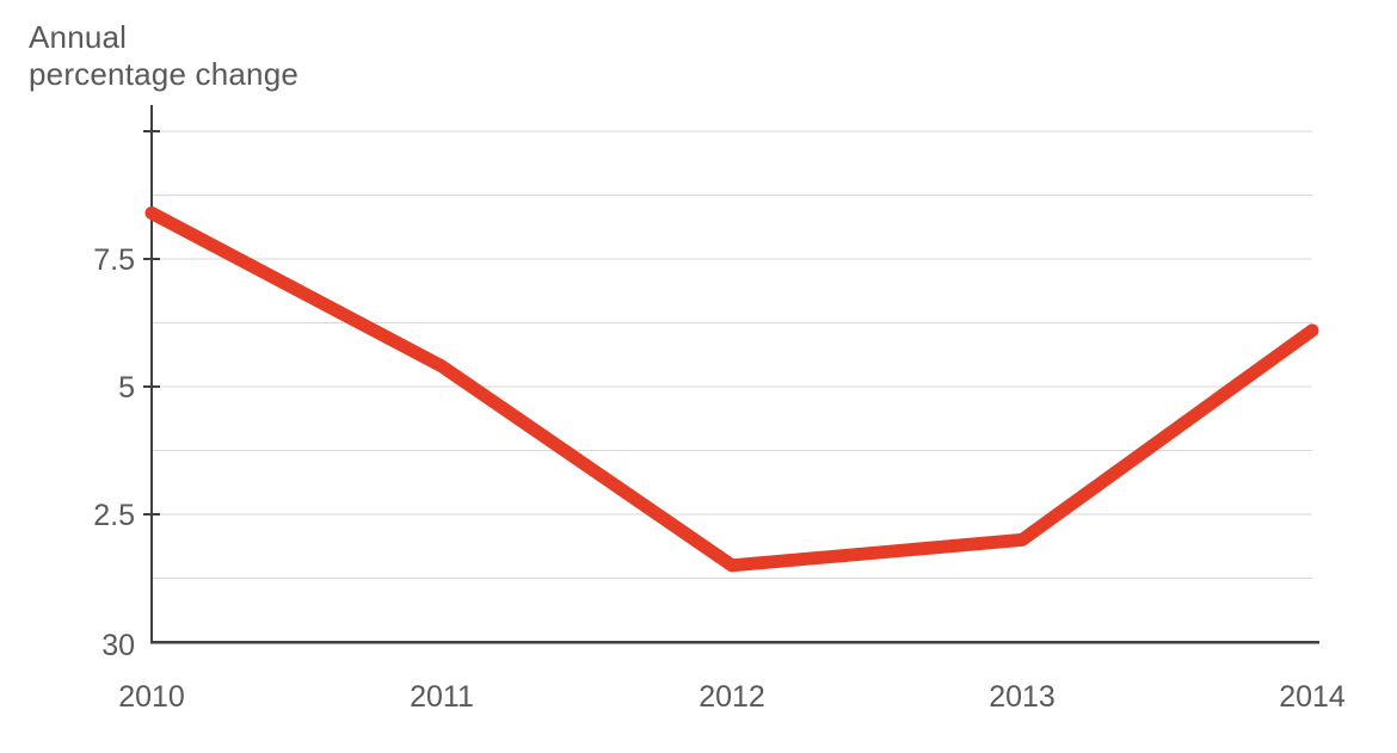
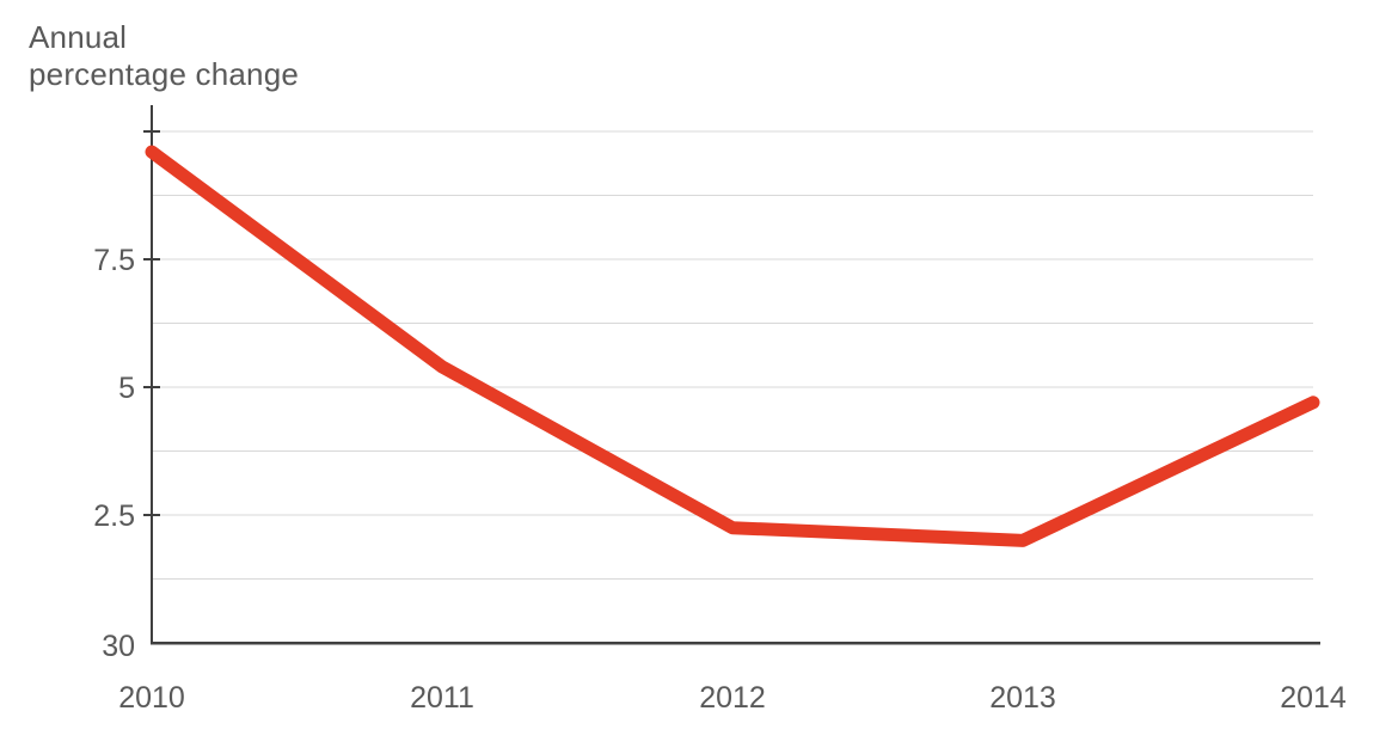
2010: 8.4 -> 9.6
2012: 1.5 -> 2.2
2014: 6.1 -> 4.7
